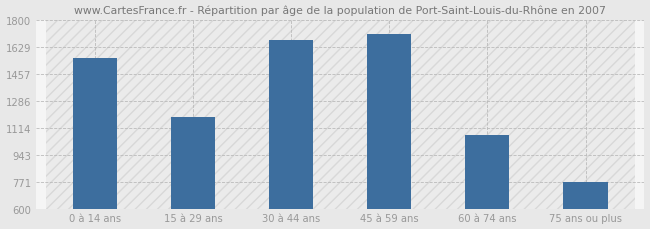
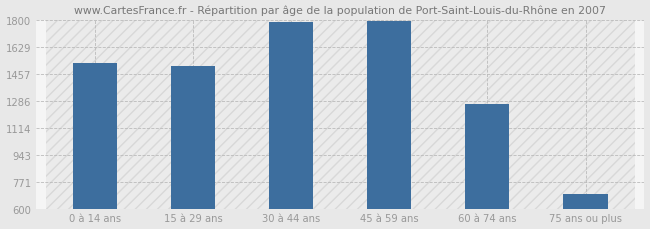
0 à 14 ans: 1560 -> 1520
15 à 29 ans: 1180 -> 1510
30 à 44 ans: 1670 -> 1790
45 à 59 ans: 1710 -> 1790
60 à 74 ans: 1070 -> 1260
75 ans ou plus: 770 -> 690
